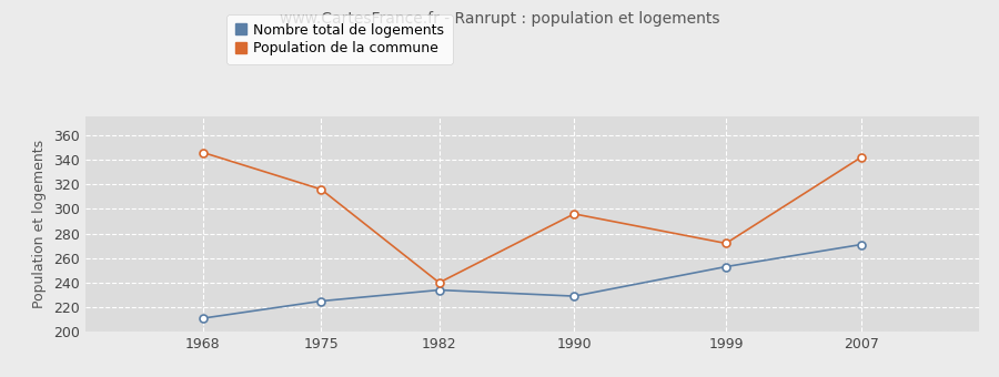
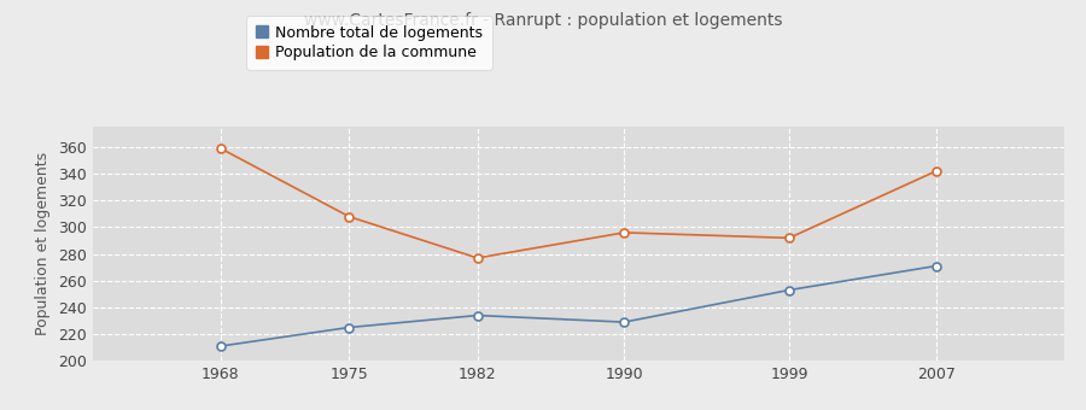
Population de la commune/1968: 346 -> 359
Population de la commune/1975: 316 -> 308
Population de la commune/1982: 240 -> 277
Population de la commune/1999: 272 -> 292
